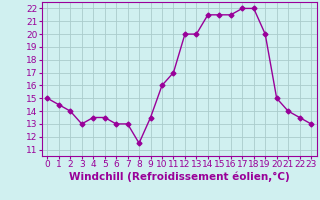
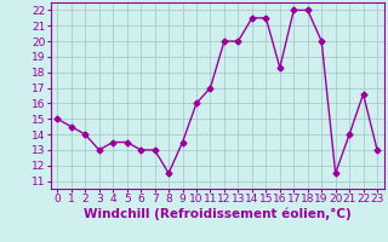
16: 21.5 -> 18.3
20: 15.0 -> 11.5
22: 13.5 -> 16.6
